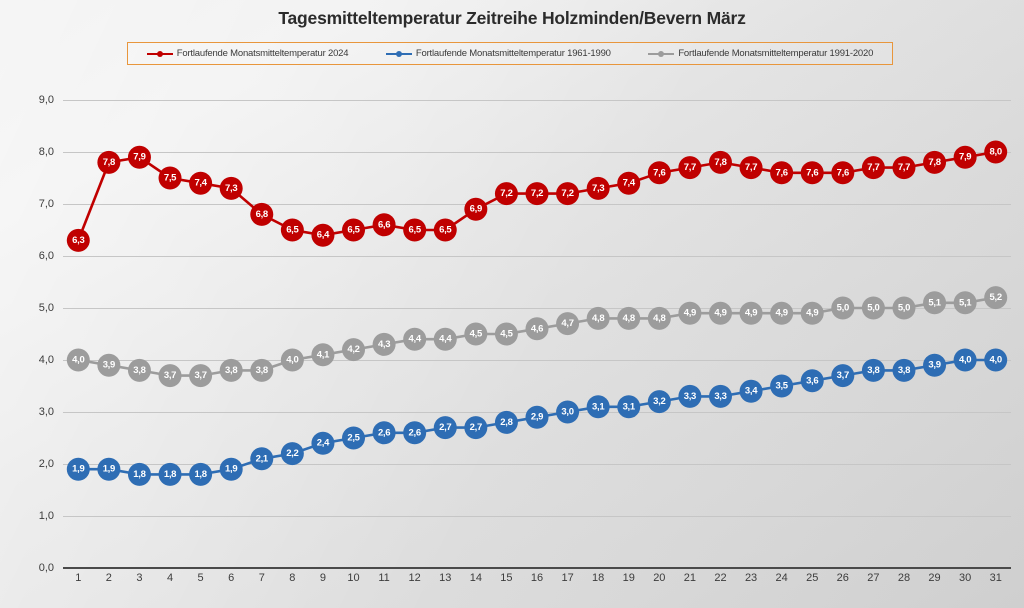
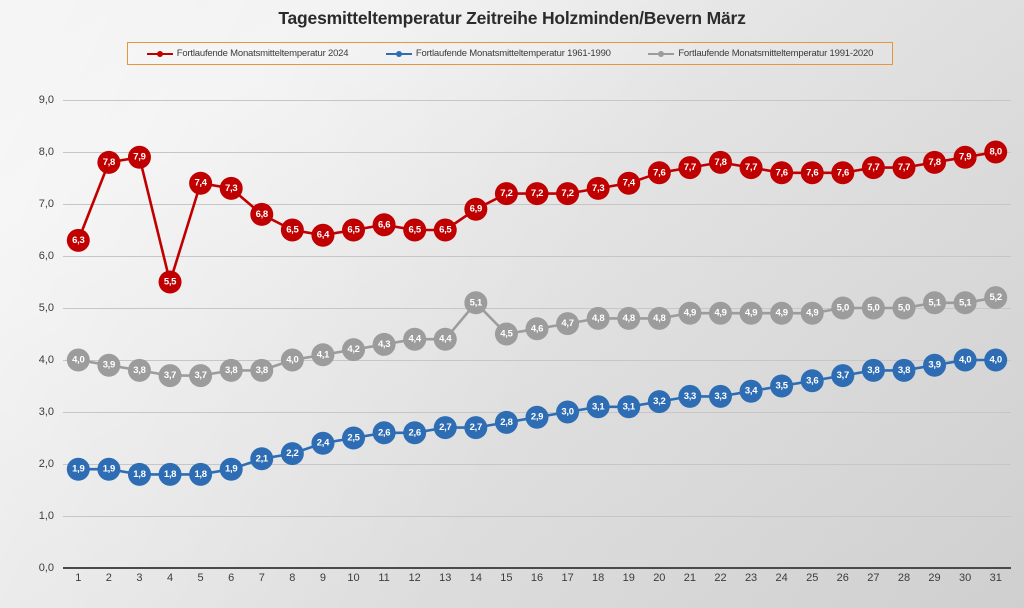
Fortlaufende Monatsmitteltemperatur 2024/4: 7,5 -> 5,5
Fortlaufende Monatsmitteltemperatur 1991-2020/14: 4,5 -> 5,1
